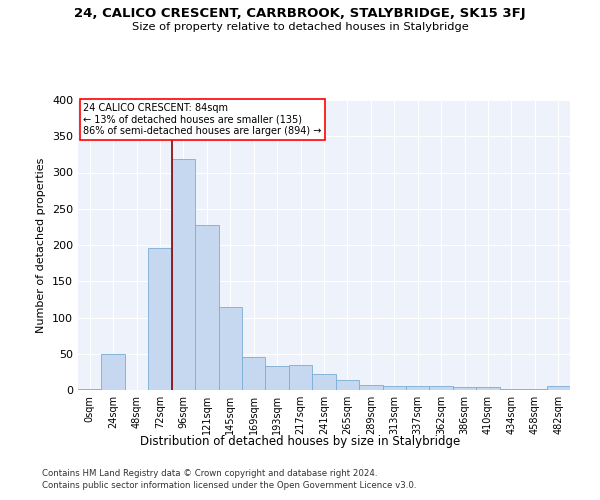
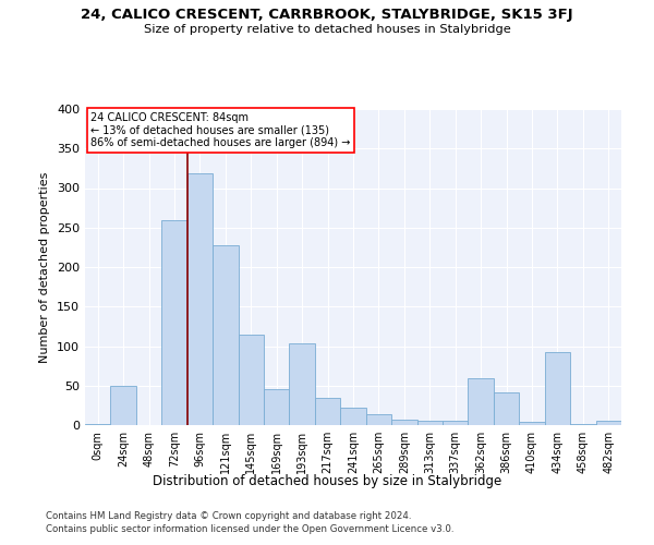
72sqm: 196 -> 260
193sqm: 33 -> 104
362sqm: 5 -> 60
386sqm: 4 -> 42
434sqm: 1 -> 92
